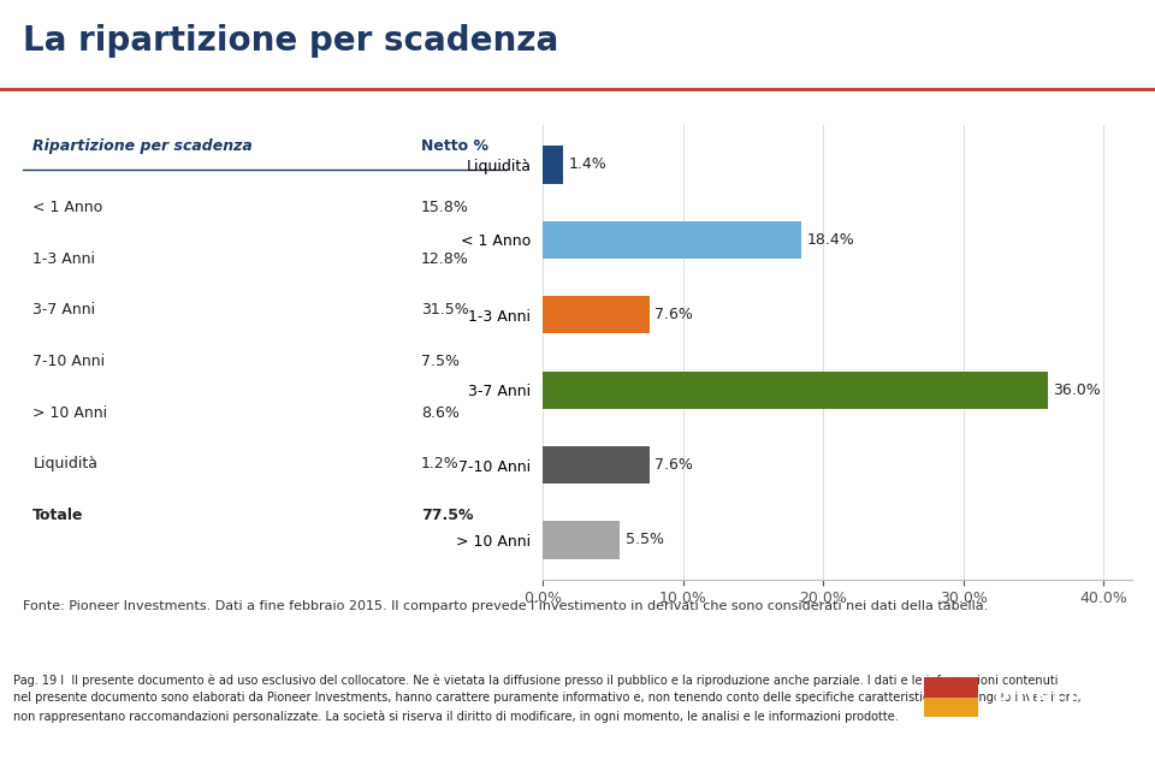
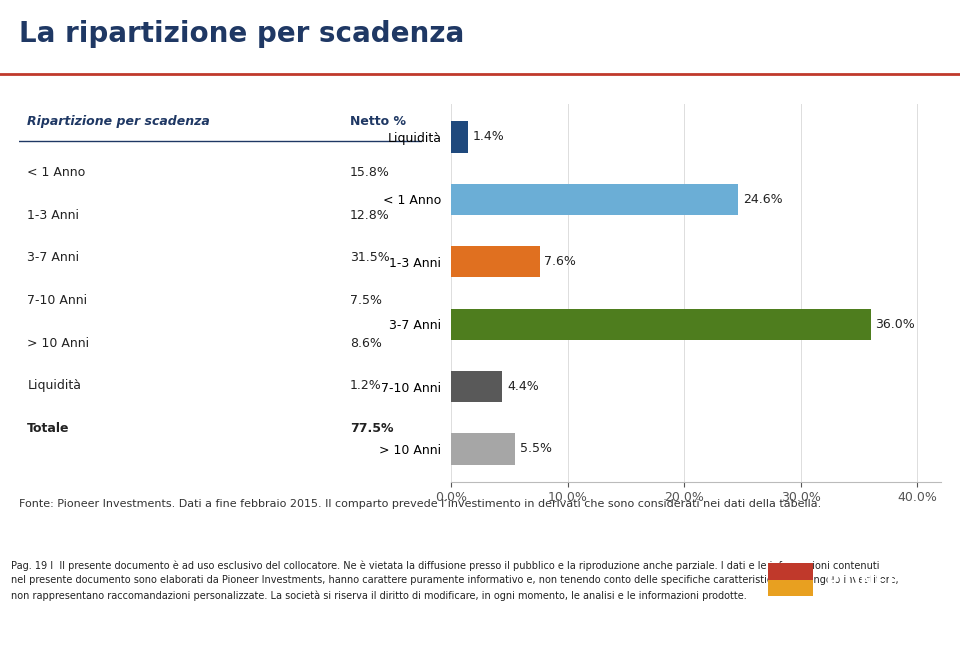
< 1 Anno: 18.4% -> 24.6%
7-10 Anni: 7.6% -> 4.4%
